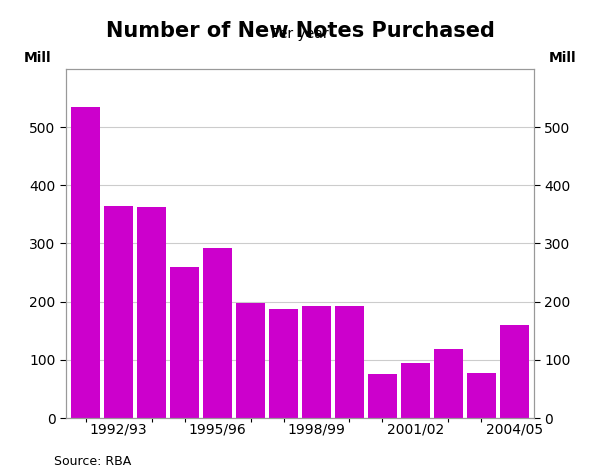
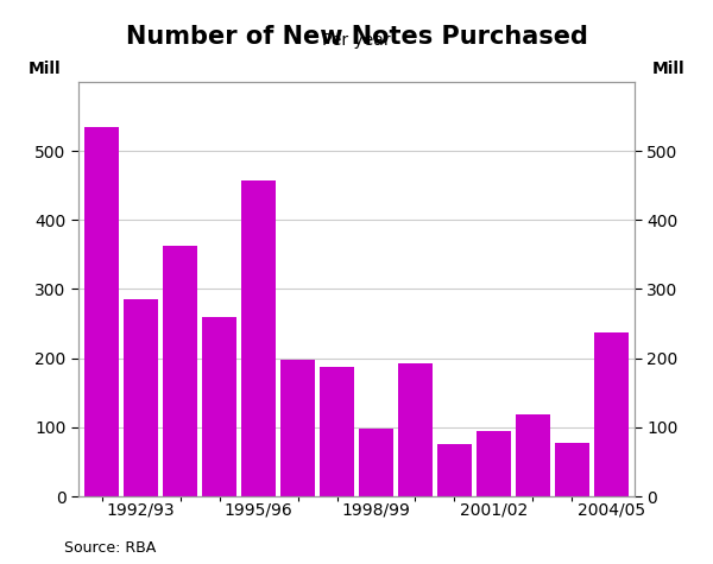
1992/93: 365 -> 286
1995/96: 292 -> 458
1998/99: 193 -> 98
2004/05: 160 -> 238
